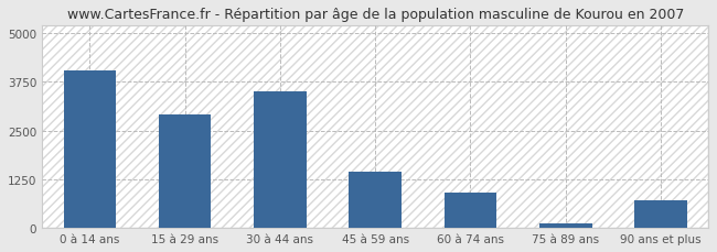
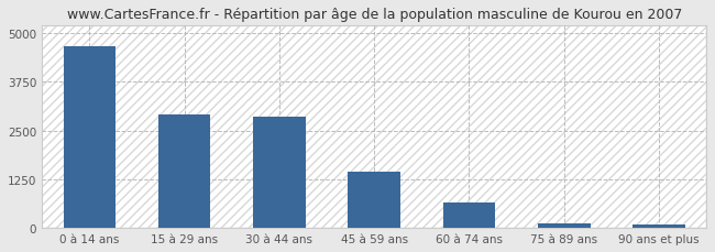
0 à 14 ans: 4050 -> 4650
30 à 44 ans: 3500 -> 2850
60 à 74 ans: 900 -> 650
90 ans et plus: 700 -> 80
